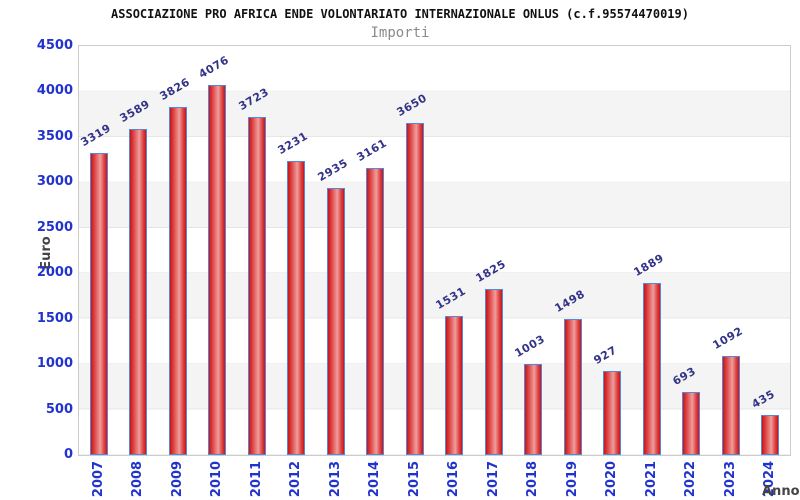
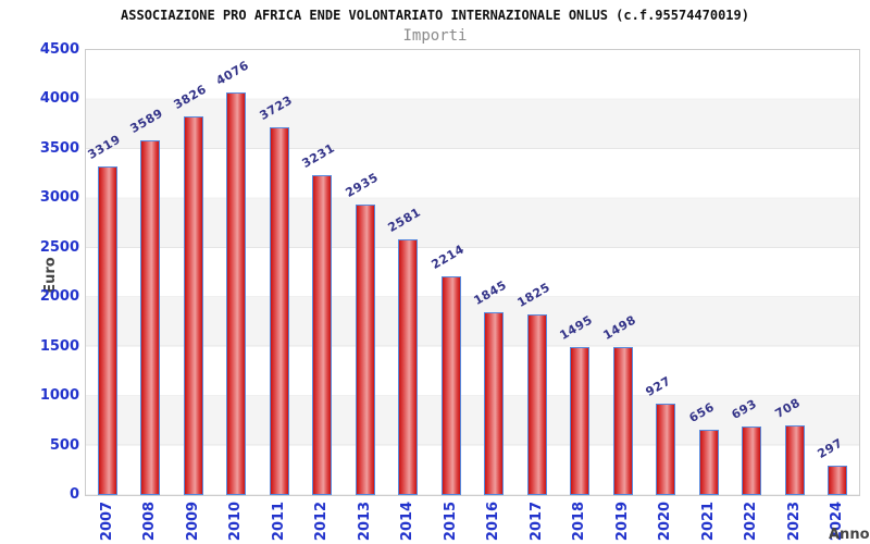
2014: 3161 -> 2581
2015: 3650 -> 2214
2016: 1531 -> 1845
2018: 1003 -> 1495
2021: 1889 -> 656
2023: 1092 -> 708
2024: 435 -> 297
